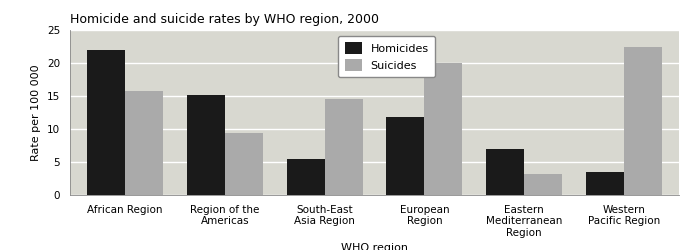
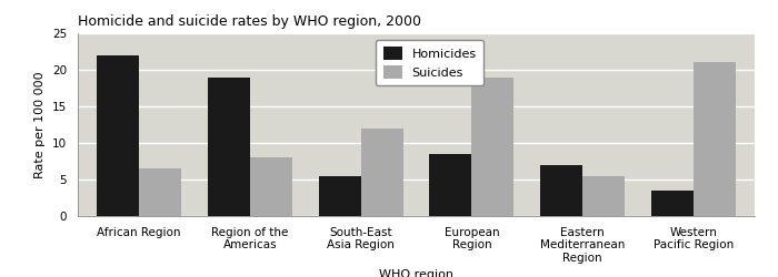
Suicides/African Region: 15.8 -> 6.5
Homicides/Region of the Americas: 15.2 -> 19.0
Suicides/Region of the Americas: 9.4 -> 8.0
Suicides/South-East Asia Region: 14.6 -> 12.0
Homicides/European Region: 11.8 -> 8.5
Suicides/European Region: 20.0 -> 19.0
Suicides/Eastern Mediterranean Region: 3.2 -> 5.5
Suicides/Western Pacific Region: 22.4 -> 21.0
